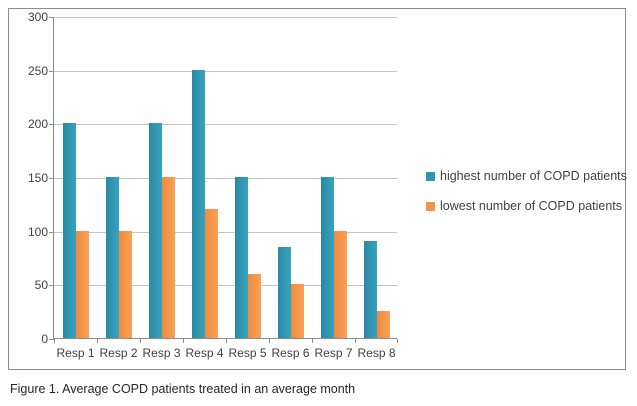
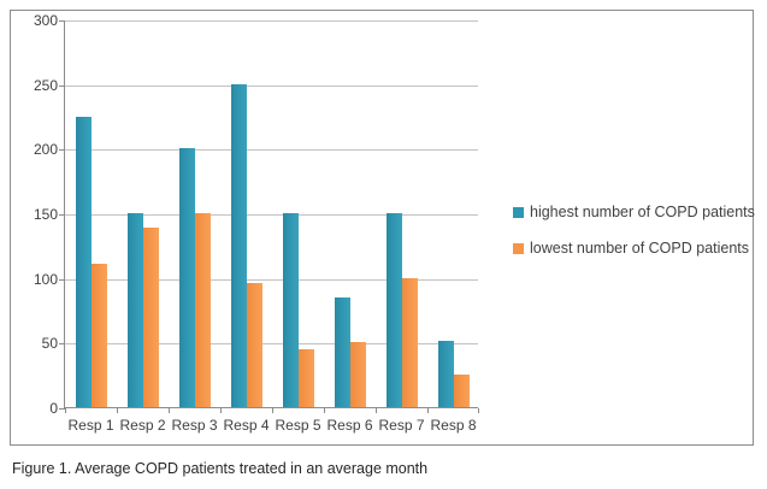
highest number of COPD patients/Resp 1: 200 -> 225
lowest number of COPD patients/Resp 1: 100 -> 111
lowest number of COPD patients/Resp 2: 100 -> 139
lowest number of COPD patients/Resp 4: 120 -> 96
lowest number of COPD patients/Resp 5: 60 -> 45
highest number of COPD patients/Resp 8: 90 -> 51
